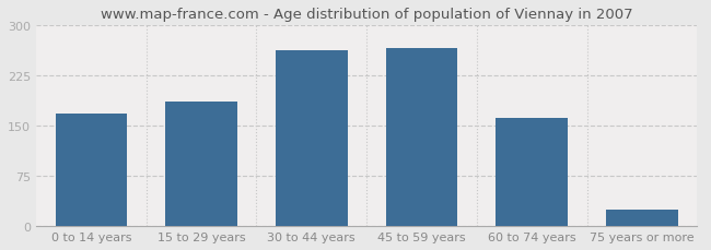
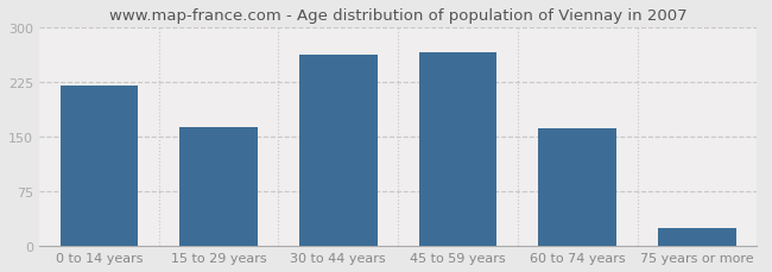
0 to 14 years: 168 -> 220
15 to 29 years: 186 -> 163
